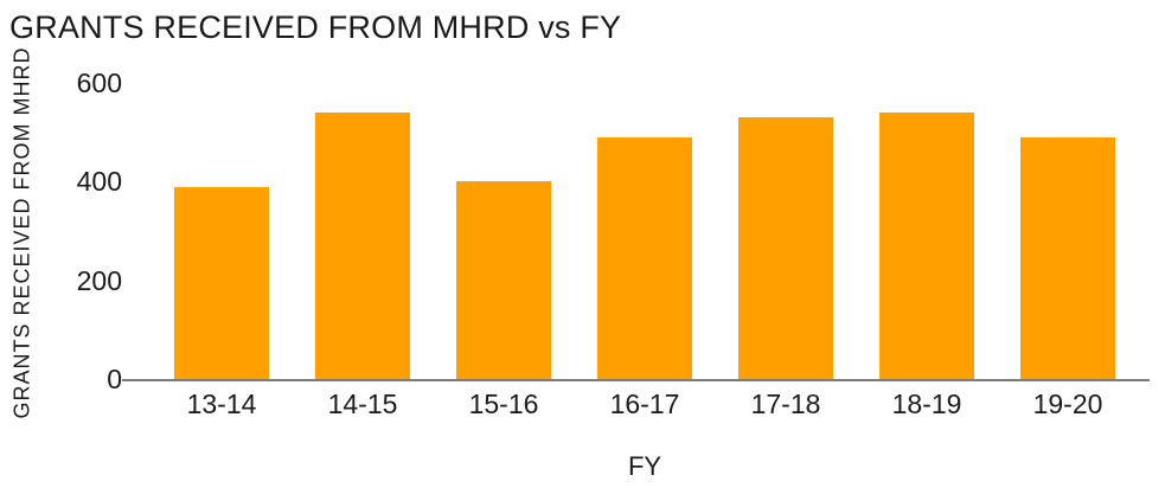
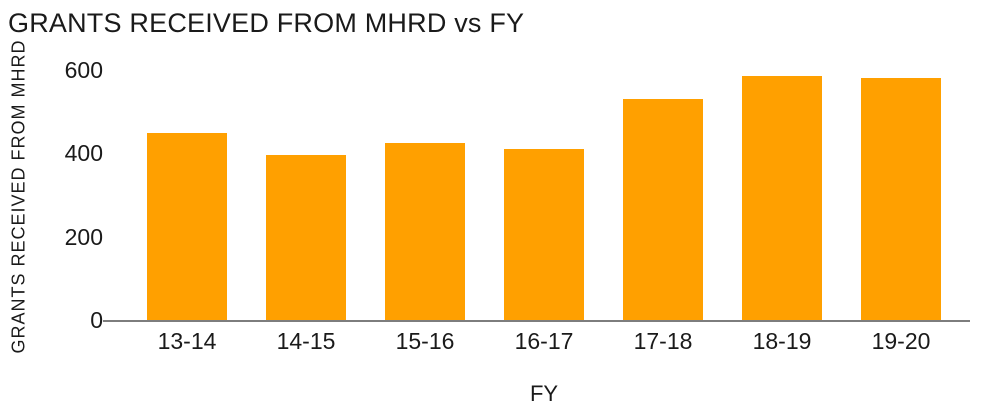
13-14: 390 -> 450
14-15: 540 -> 400
15-16: 400 -> 420
16-17: 490 -> 410
18-19: 540 -> 580
19-20: 490 -> 580
